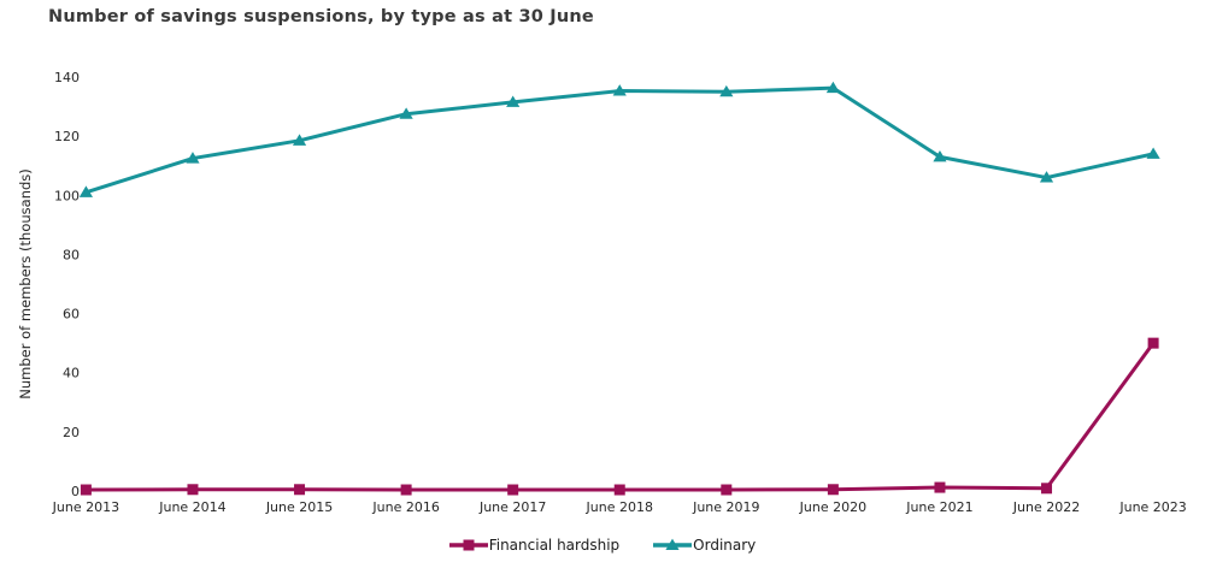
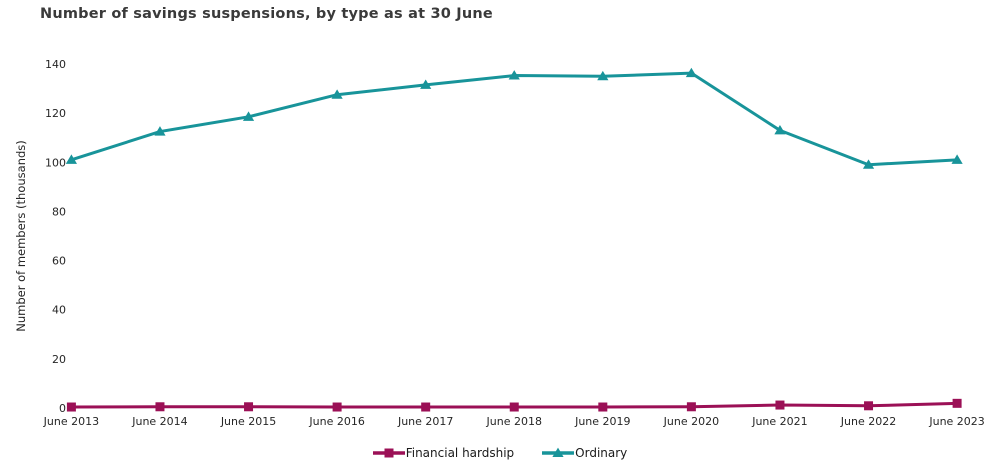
Ordinary/June 2022: 106 -> 99
Financial hardship/June 2023: 50 -> 2
Ordinary/June 2023: 114 -> 101
